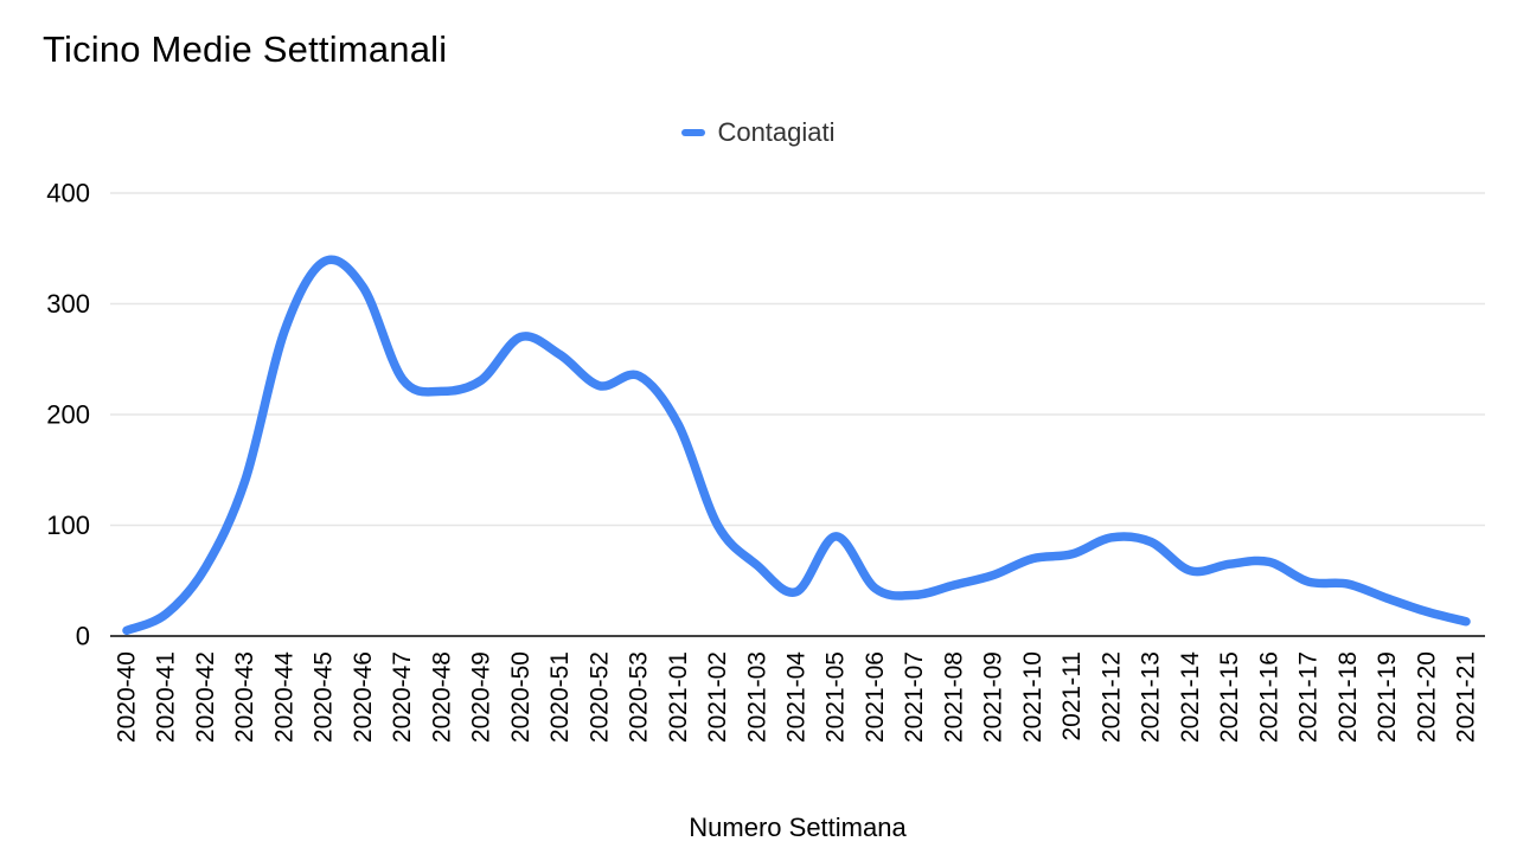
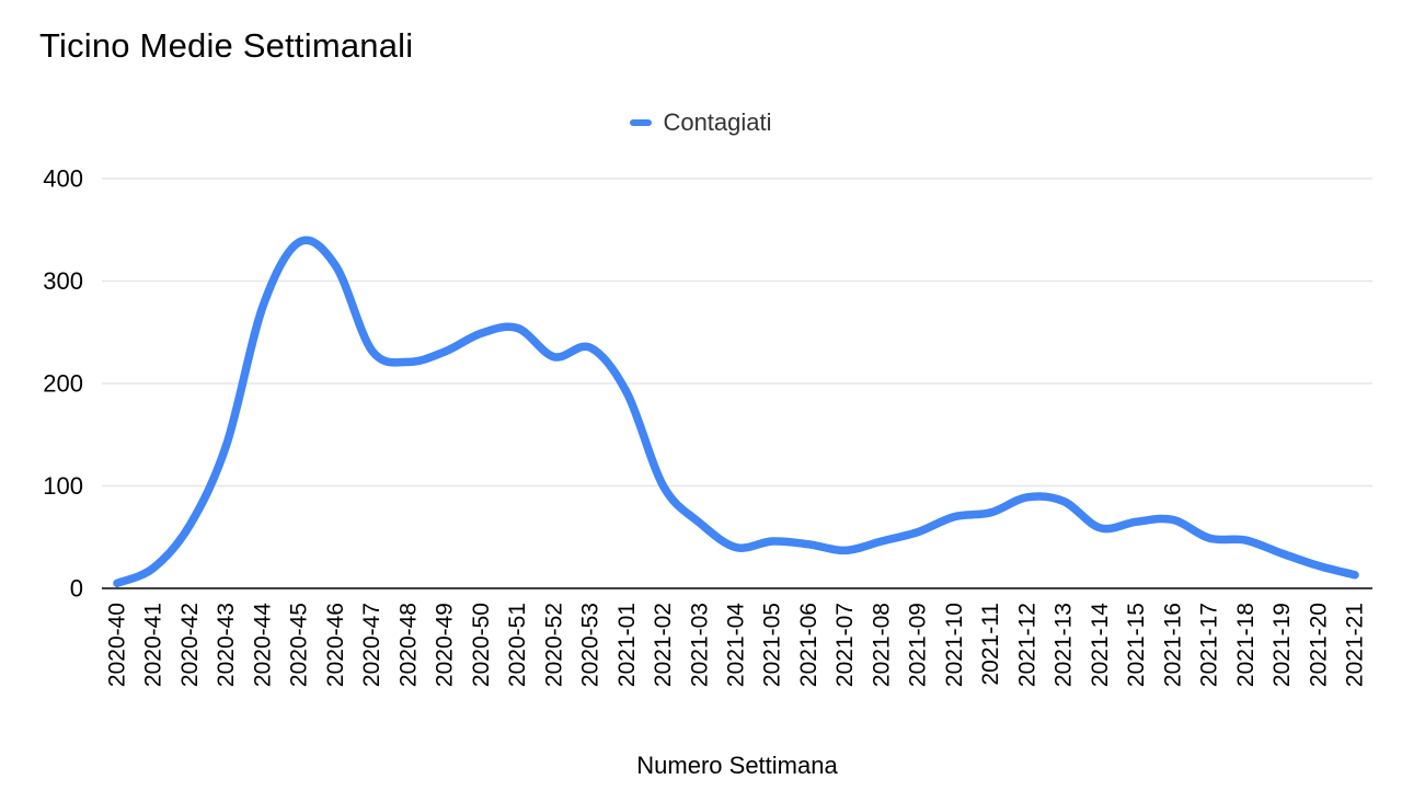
2020-50: 270 -> 250
2021-05: 90 -> 50
